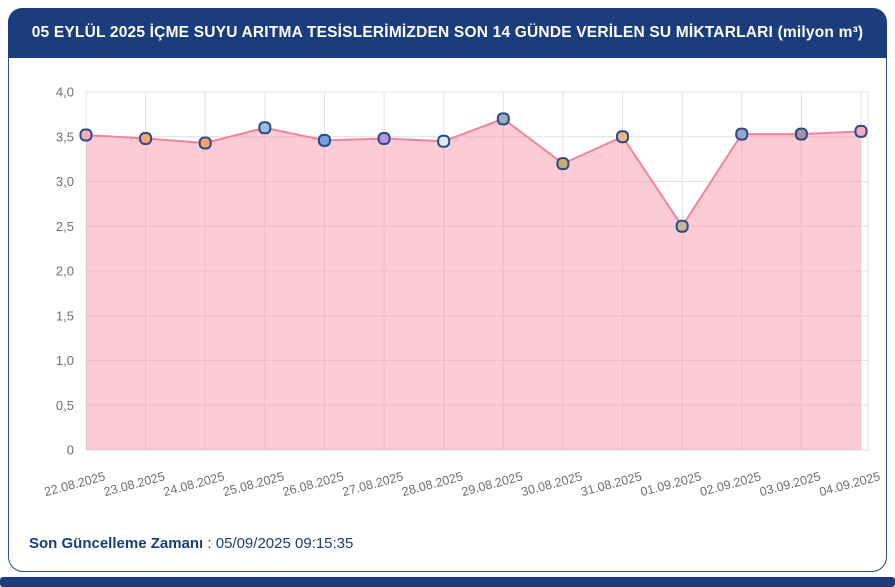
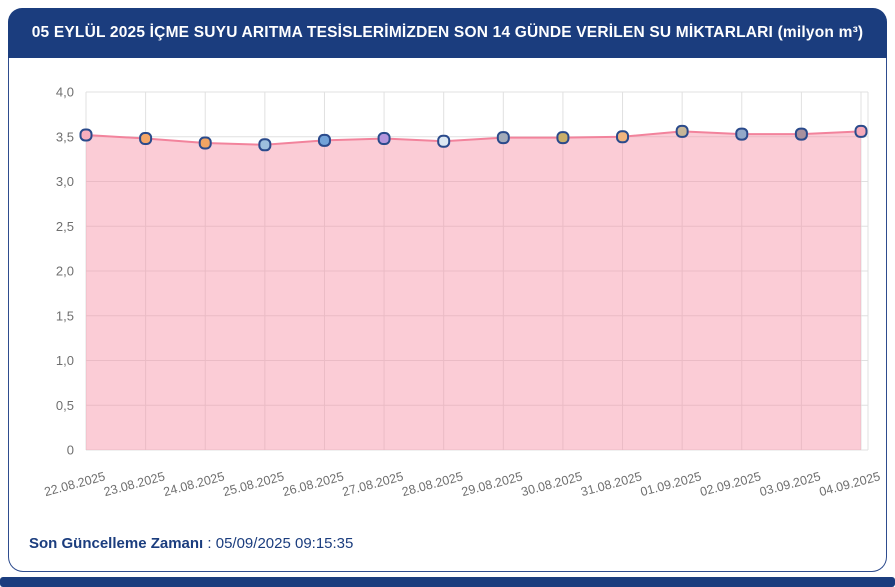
25.08.2025: 3,6 -> 3,4
29.08.2025: 3,7 -> 3,5
30.08.2025: 3,2 -> 3,5
01.09.2025: 2,5 -> 3,6
